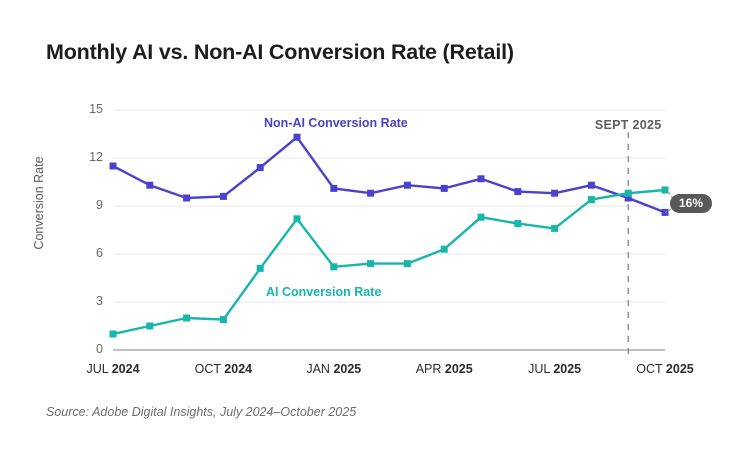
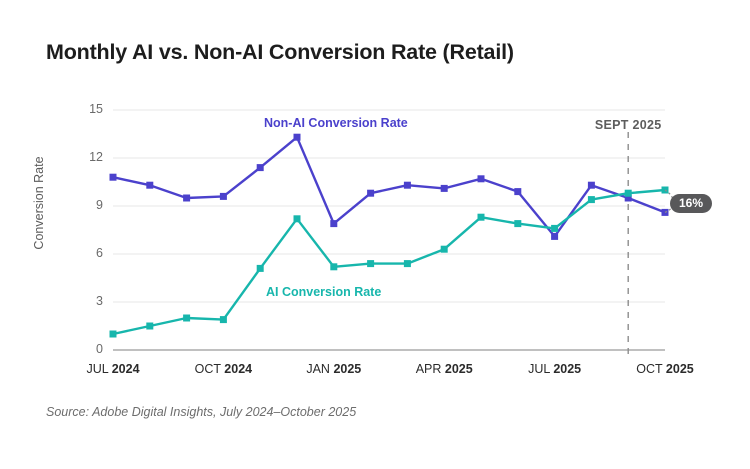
Non-AI Conversion Rate/JUL 2024: 11.5 -> 10.8
Non-AI Conversion Rate/JAN 2025: 10.1 -> 7.9
Non-AI Conversion Rate/JUL 2025: 9.8 -> 7.1
